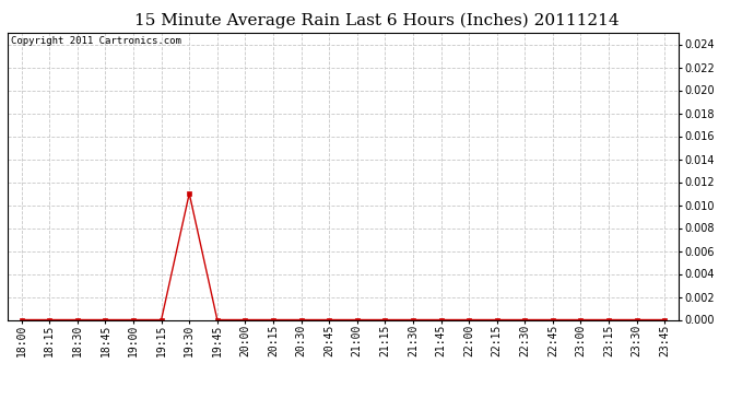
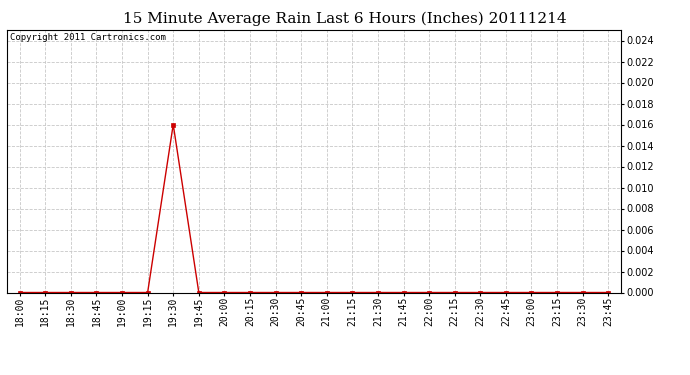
19:30: 0.011 -> 0.016
